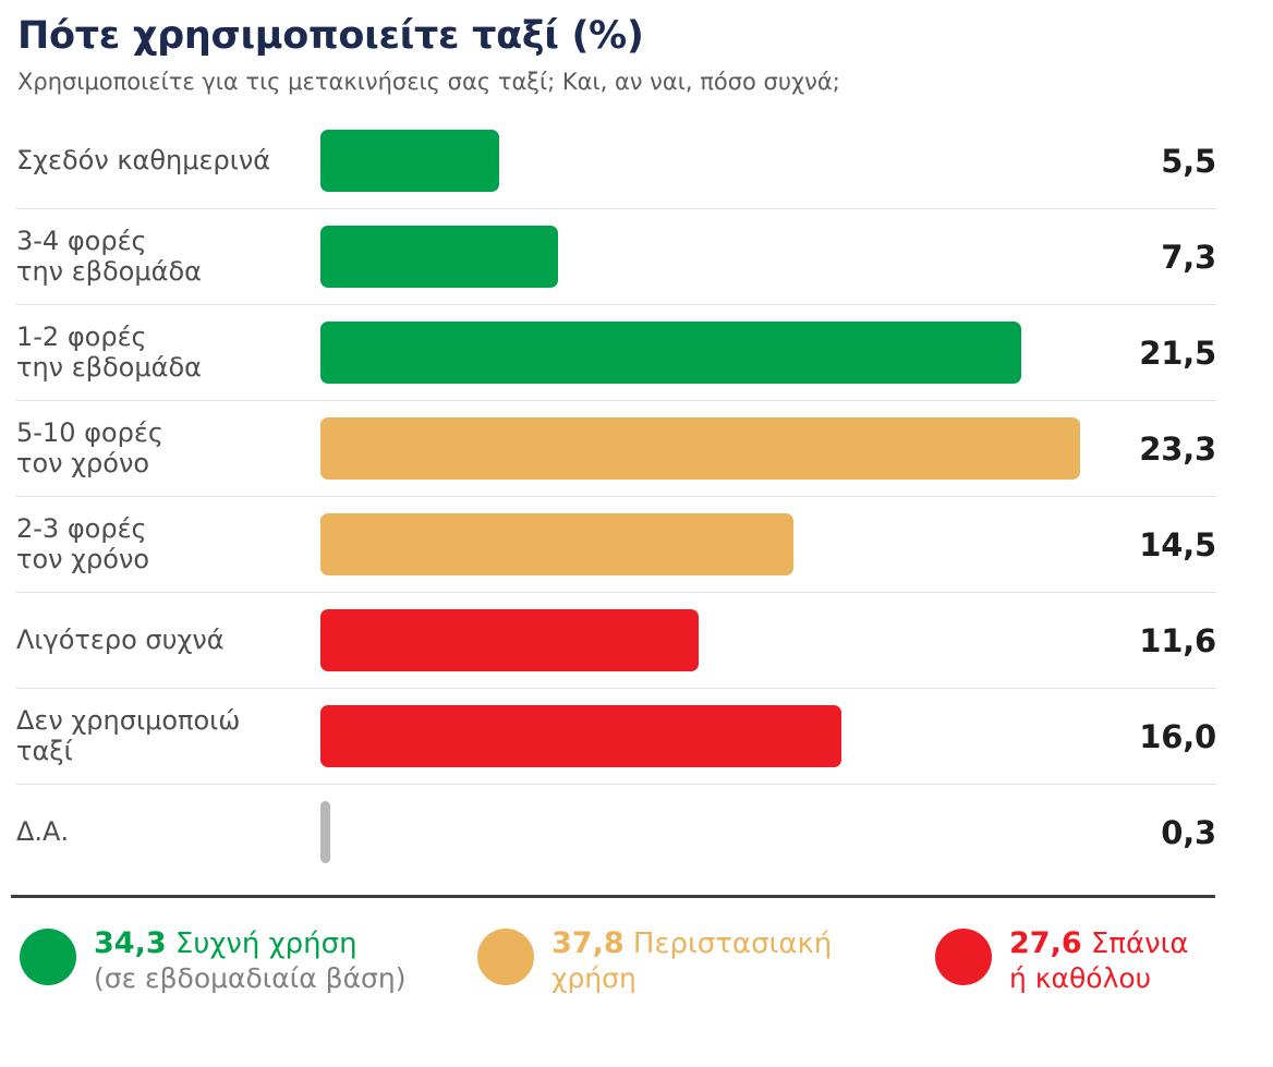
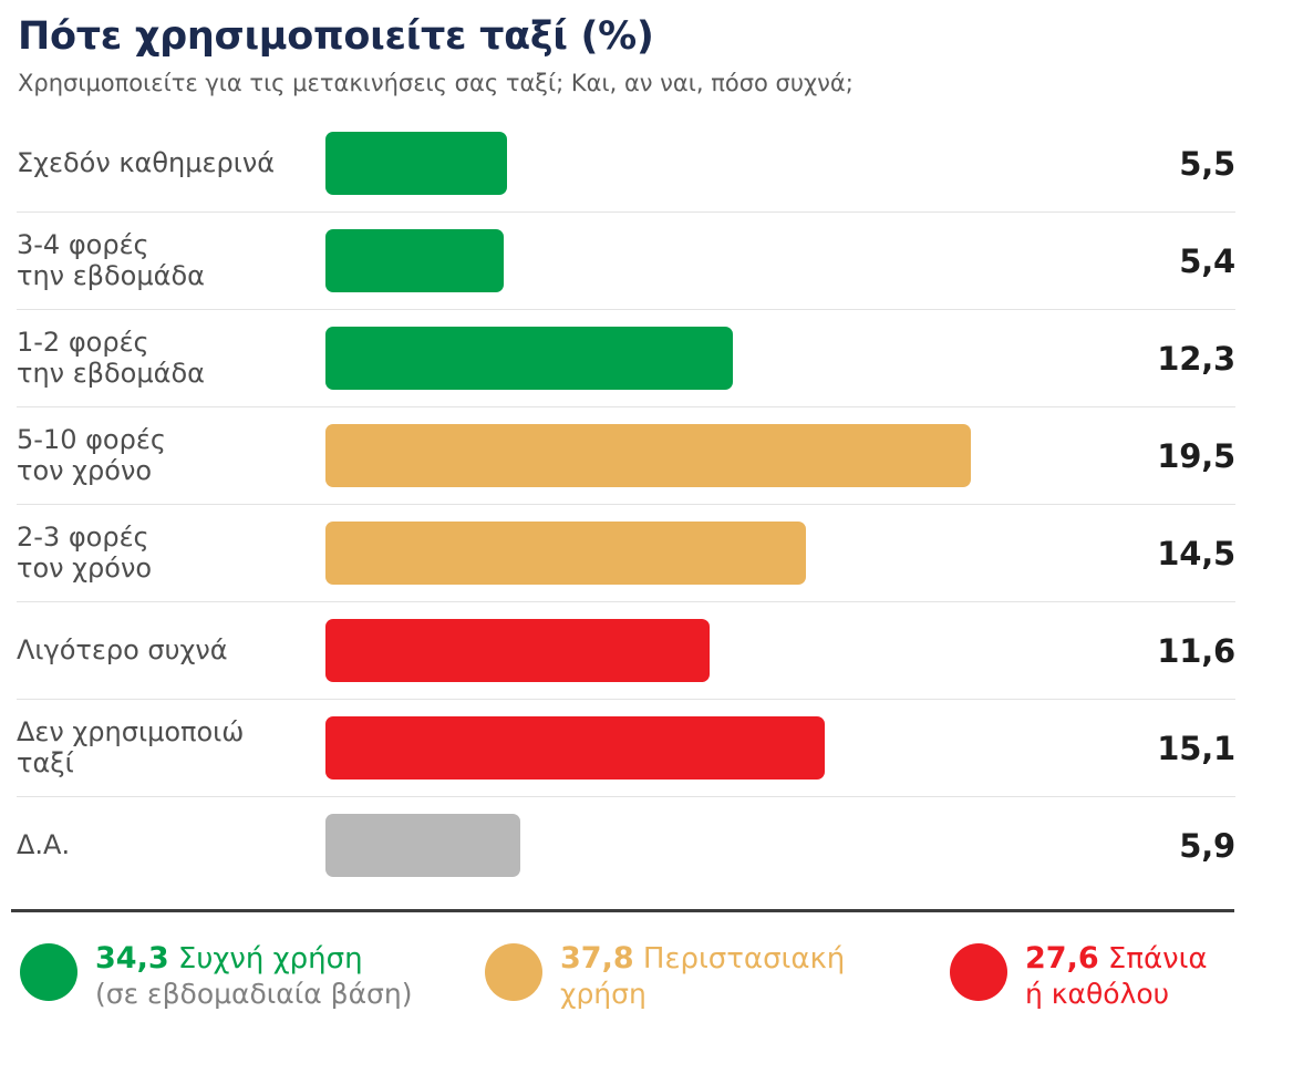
3-4 φορές την εβδομάδα: 7,3 -> 5,4
1-2 φορές την εβδομάδα: 21,5 -> 12,3
5-10 φορές τον χρόνο: 23,3 -> 19,5
Δεν χρησιμοποιώ ταξί: 16,0 -> 15,1
Δ.Α.: 0,3 -> 5,9
